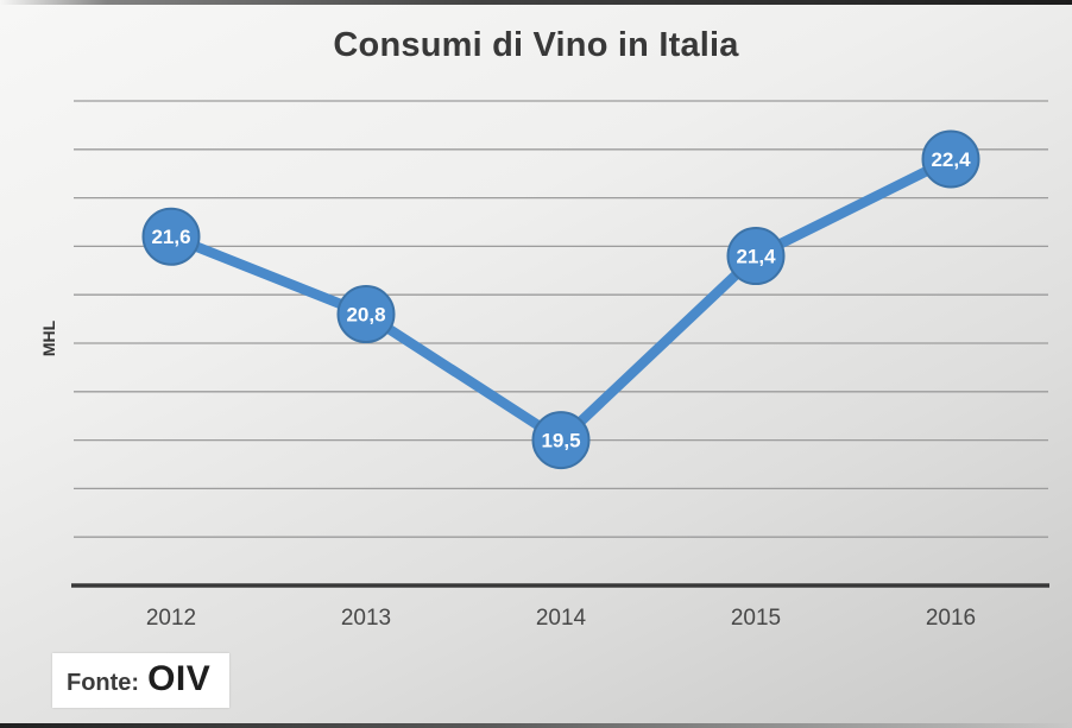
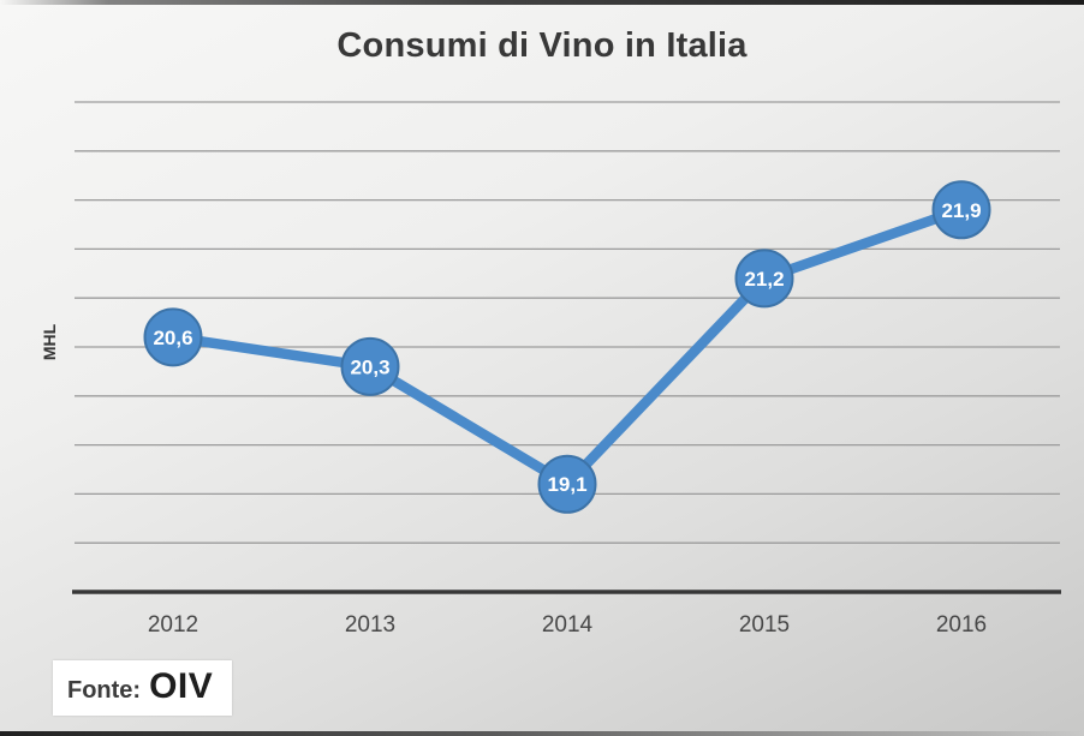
2012: 21,6 -> 20,6
2013: 20,8 -> 20,3
2014: 19,5 -> 19,1
2015: 21,4 -> 21,2
2016: 22,4 -> 21,9
